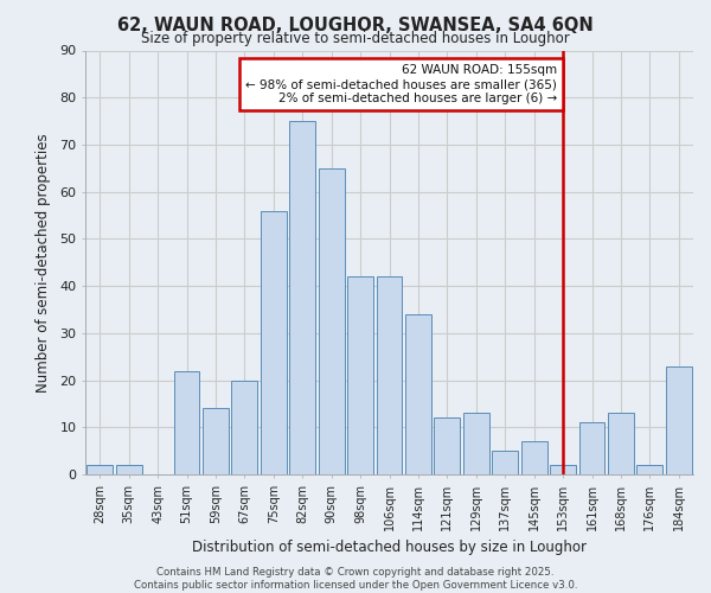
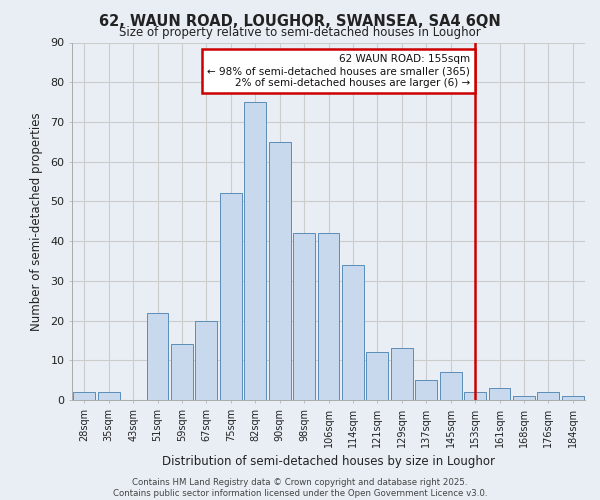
75sqm: 56 -> 52
161sqm: 11 -> 3
168sqm: 13 -> 1
184sqm: 23 -> 1
